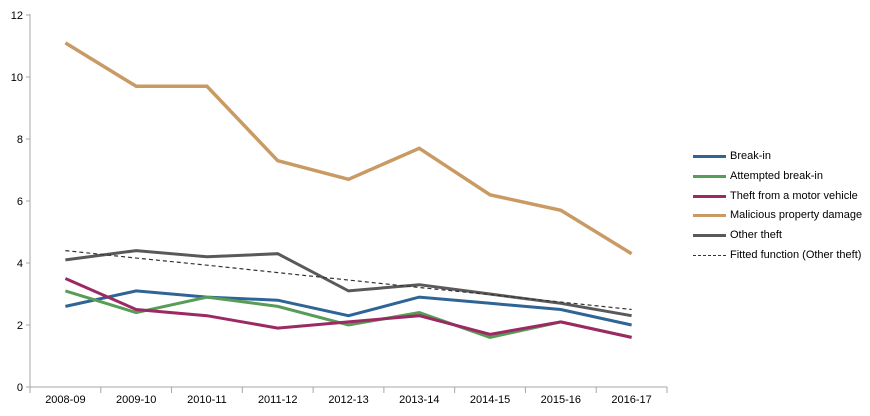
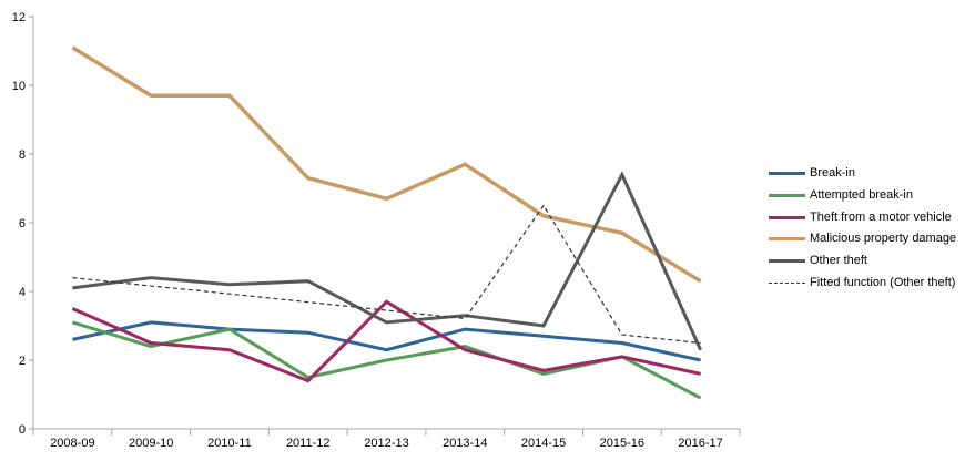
Attempted break-in/2011-12: 2.6 -> 1.5
Theft from a motor vehicle/2011-12: 1.9 -> 1.4
Theft from a motor vehicle/2012-13: 2.1 -> 3.7
Fitted function (Other theft)/2014-15: 3.0 -> 6.5
Other theft/2015-16: 2.7 -> 7.4
Attempted break-in/2016-17: 1.6 -> 0.9
